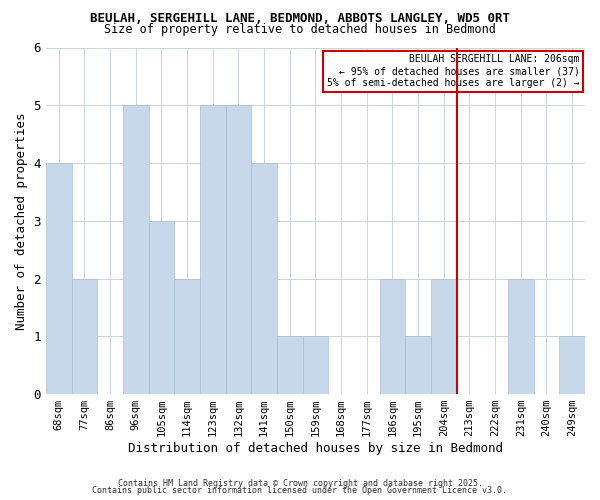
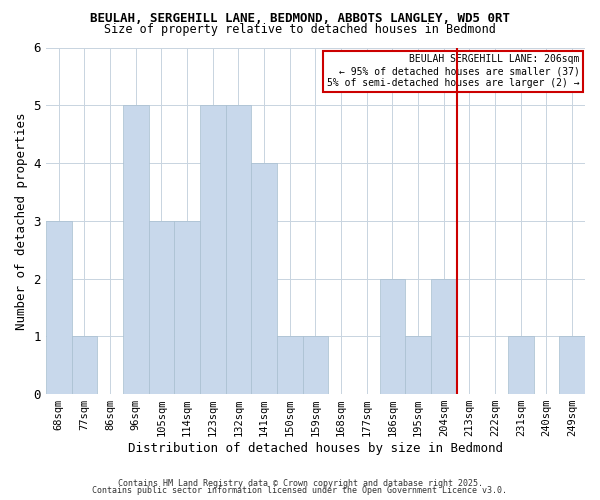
68sqm: 4 -> 3
77sqm: 2 -> 1
114sqm: 2 -> 3
231sqm: 2 -> 1
